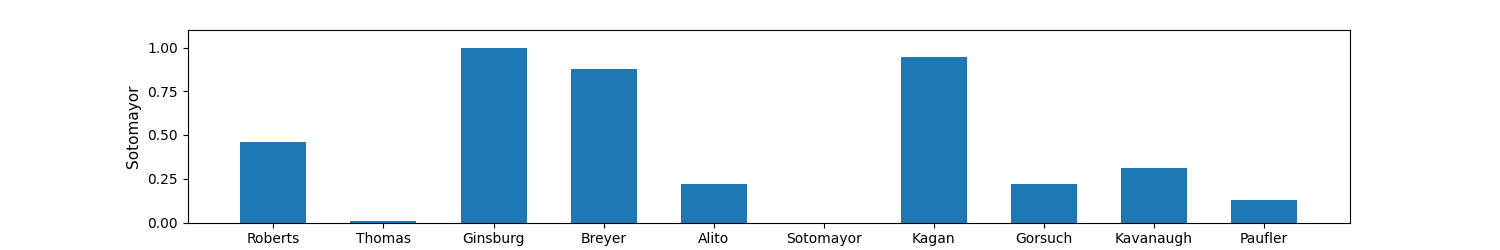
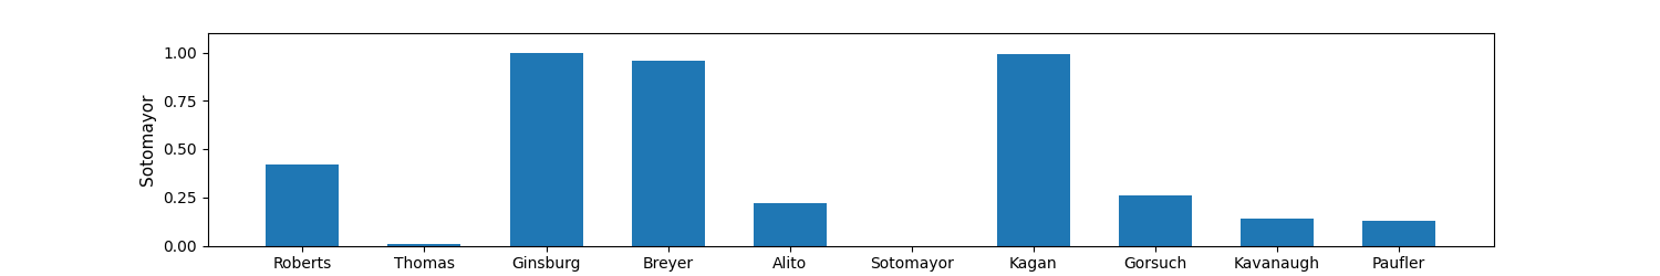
Roberts: 0.46 -> 0.42
Breyer: 0.88 -> 0.96
Kagan: 0.94 -> 0.99
Gorsuch: 0.22 -> 0.26
Kavanaugh: 0.31 -> 0.14
